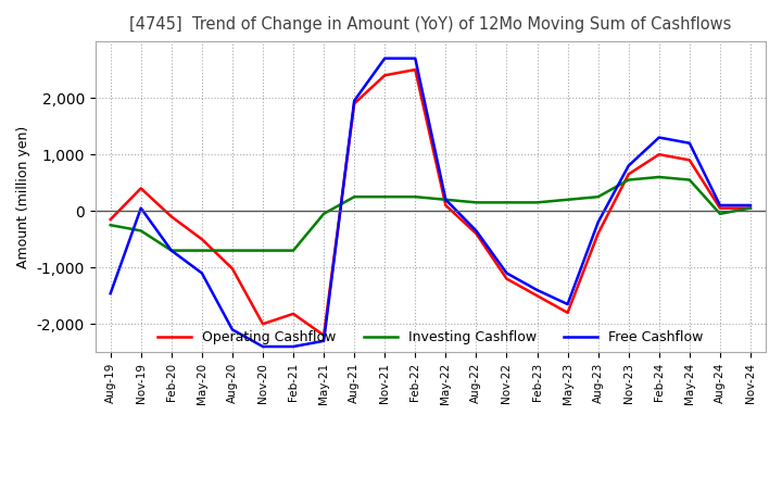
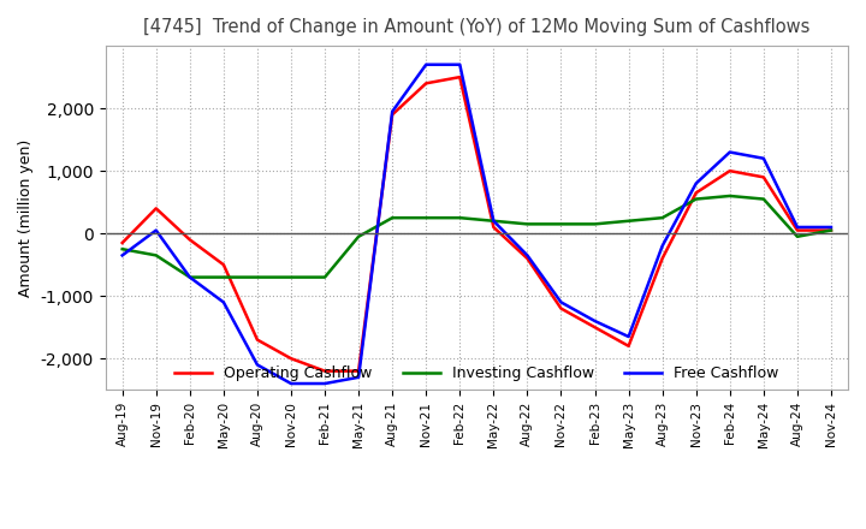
Free Cashflow/Aug-19: -1,460 -> -350
Operating Cashflow/Aug-20: -1,020 -> -1,700
Operating Cashflow/Feb-21: -1,820 -> -2,200
